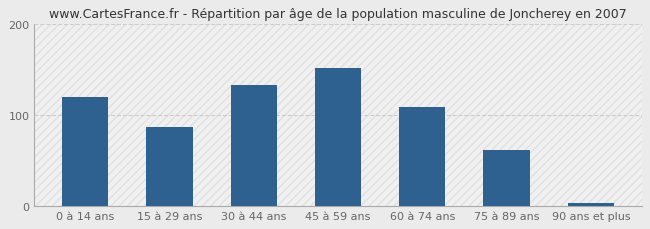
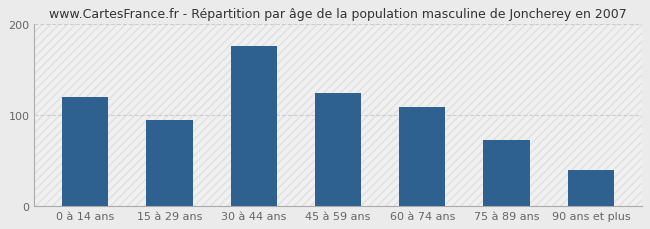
15 à 29 ans: 87 -> 94
30 à 44 ans: 133 -> 176
45 à 59 ans: 152 -> 124
75 à 89 ans: 62 -> 72
90 ans et plus: 3 -> 40
